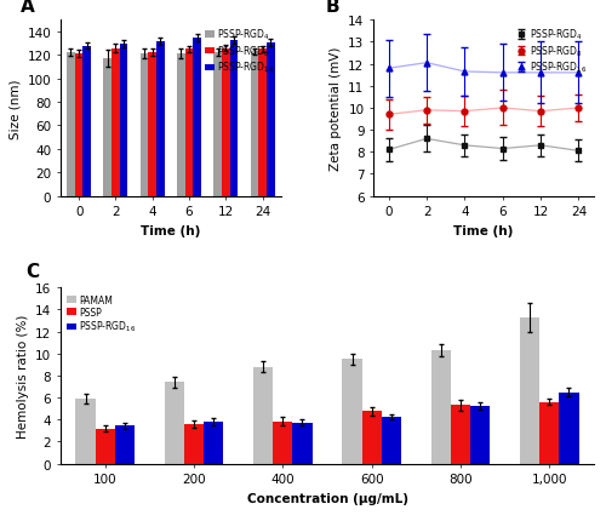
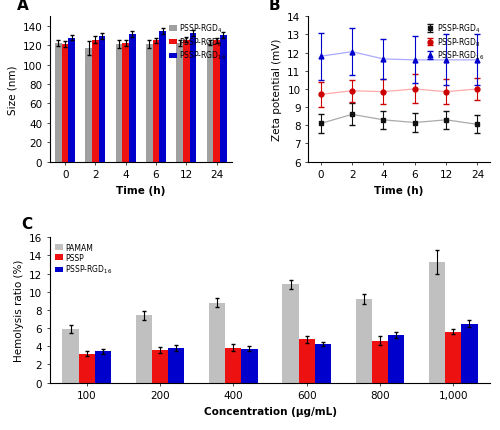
PAMAM/600: 9.5 -> 10.8
PAMAM/800: 10.3 -> 9.2
PSSP/800: 5.3 -> 4.6
